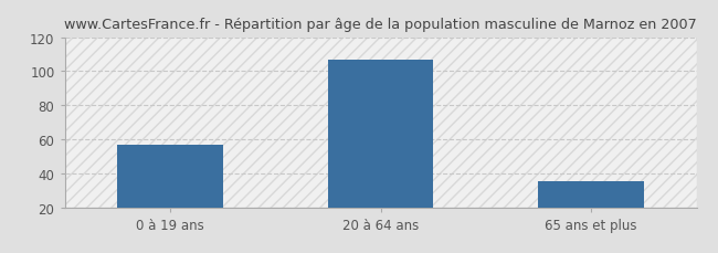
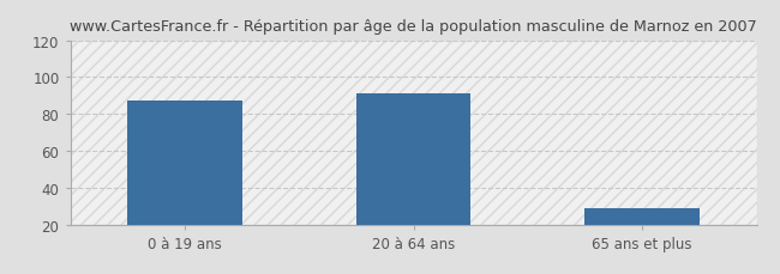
0 à 19 ans: 57 -> 87
20 à 64 ans: 107 -> 91
65 ans et plus: 35 -> 29
